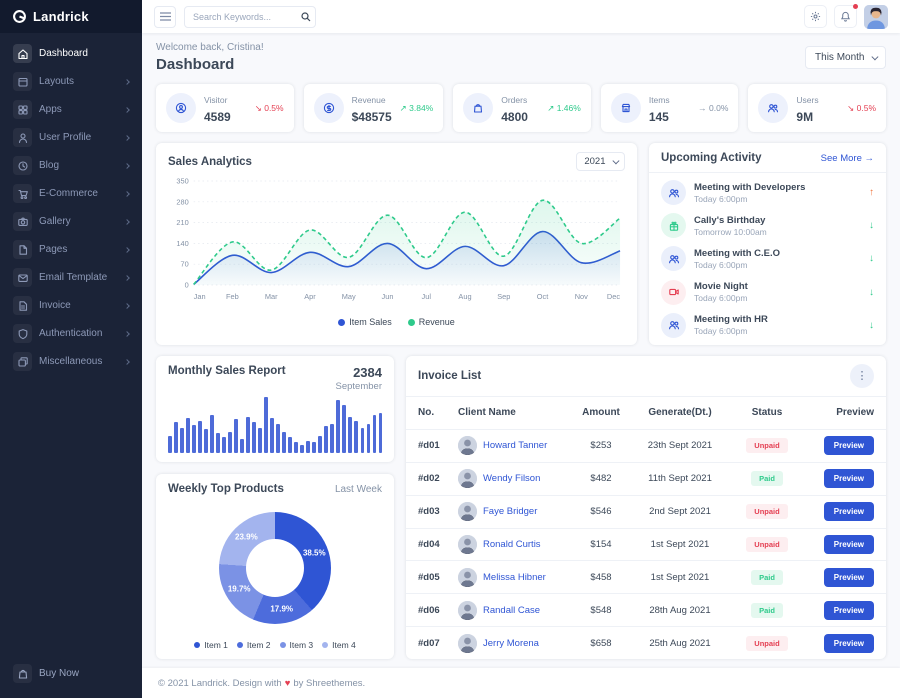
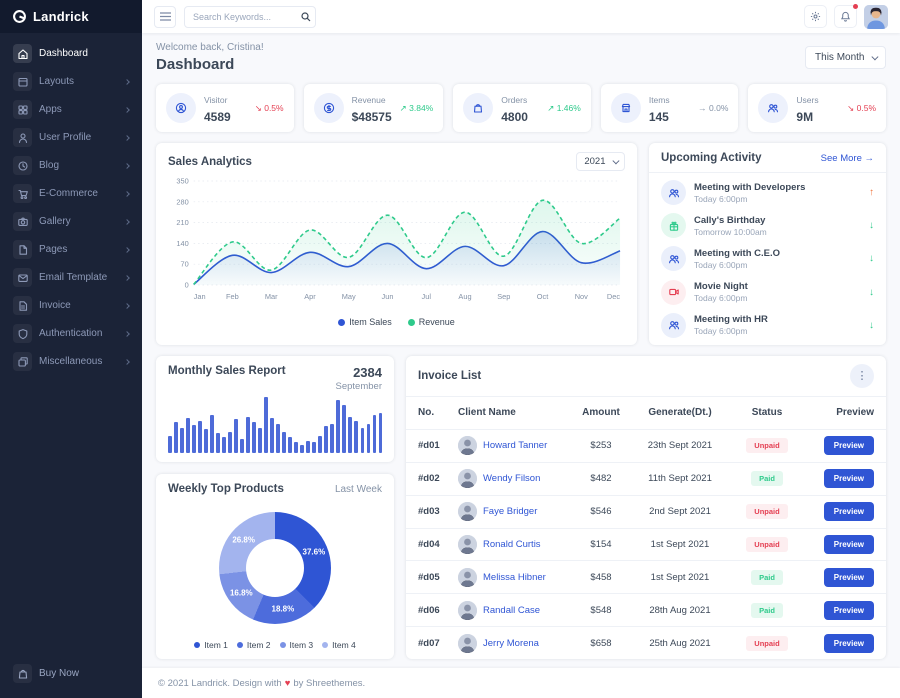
Weekly Top Products/Item 1: 38.5% -> 37.6%
Weekly Top Products/Item 2: 17.9% -> 18.8%
Weekly Top Products/Item 3: 19.7% -> 16.8%
Weekly Top Products/Item 4: 23.9% -> 26.8%
